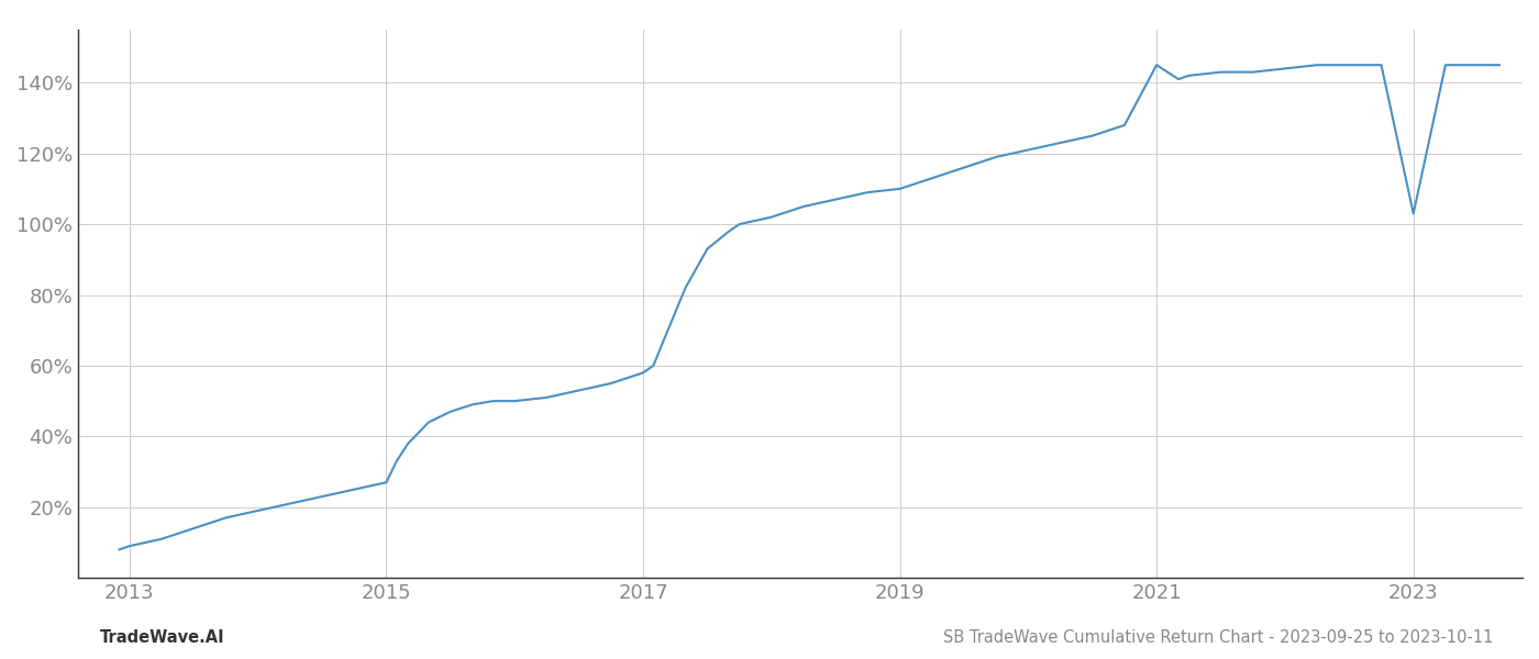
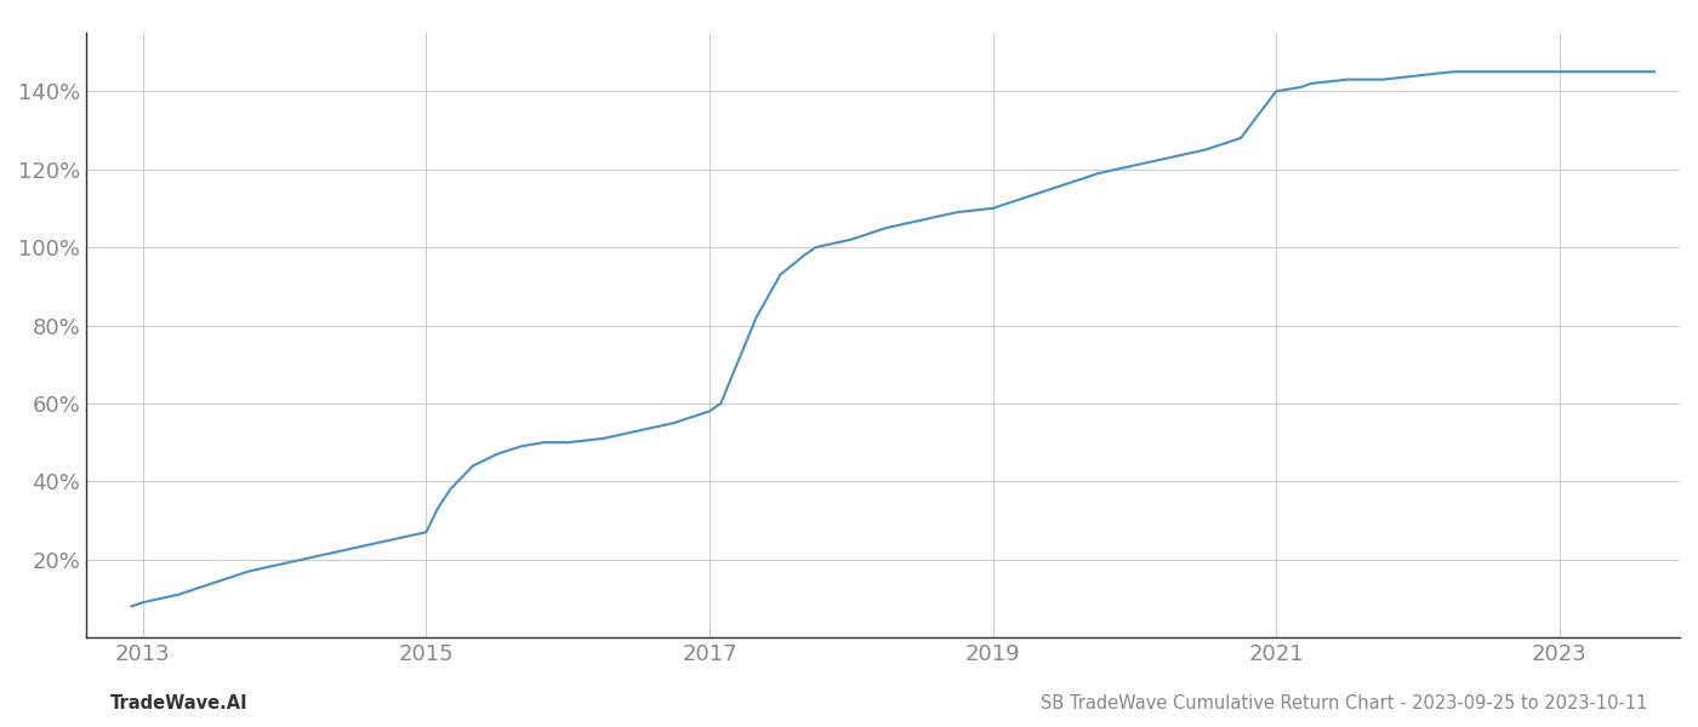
2021: 145% -> 140%
2023: 103% -> 145%
